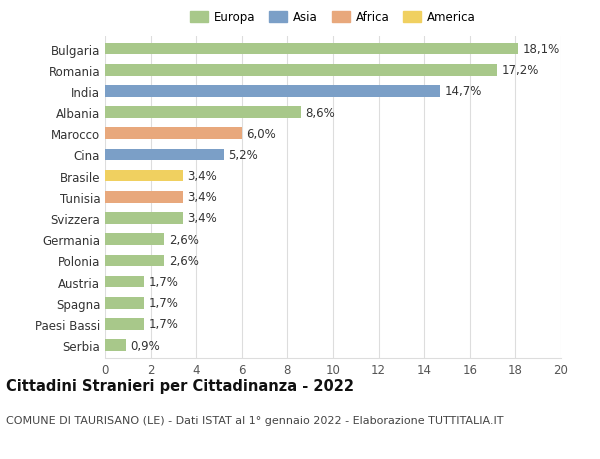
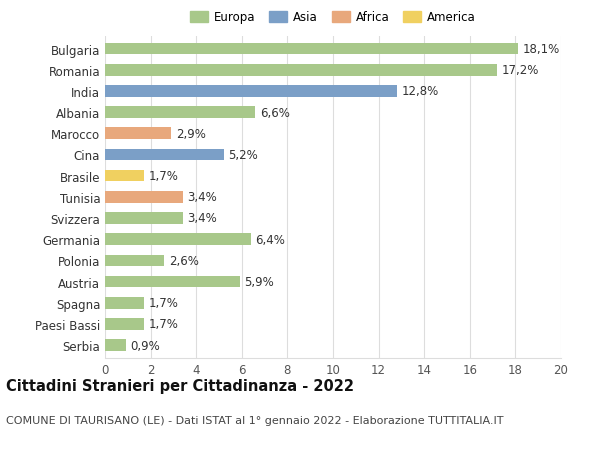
India: 14,7% -> 12,8%
Albania: 8,6% -> 6,6%
Marocco: 6,0% -> 2,9%
Brasile: 3,4% -> 1,7%
Germania: 2,6% -> 6,4%
Austria: 1,7% -> 5,9%
